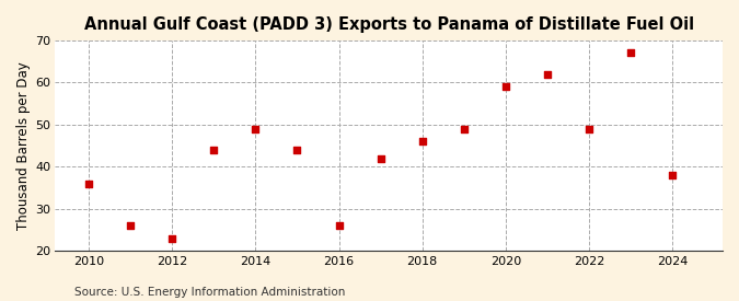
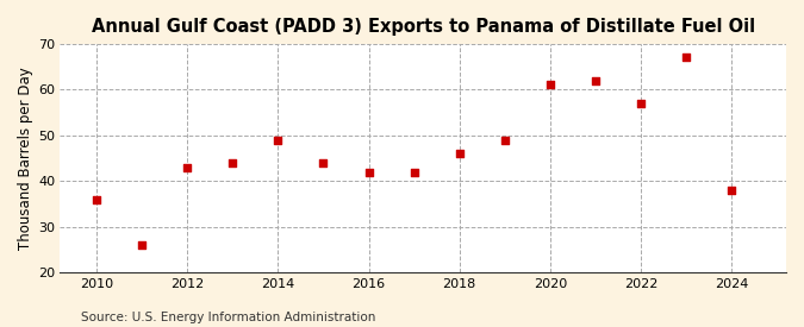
2012: 23 -> 43
2016: 26 -> 42
2020: 59 -> 61
2022: 49 -> 57
